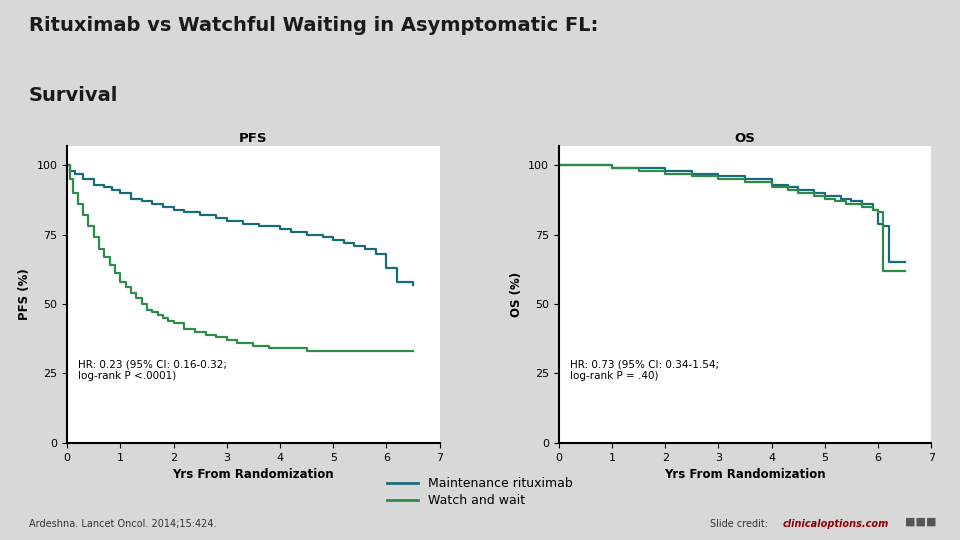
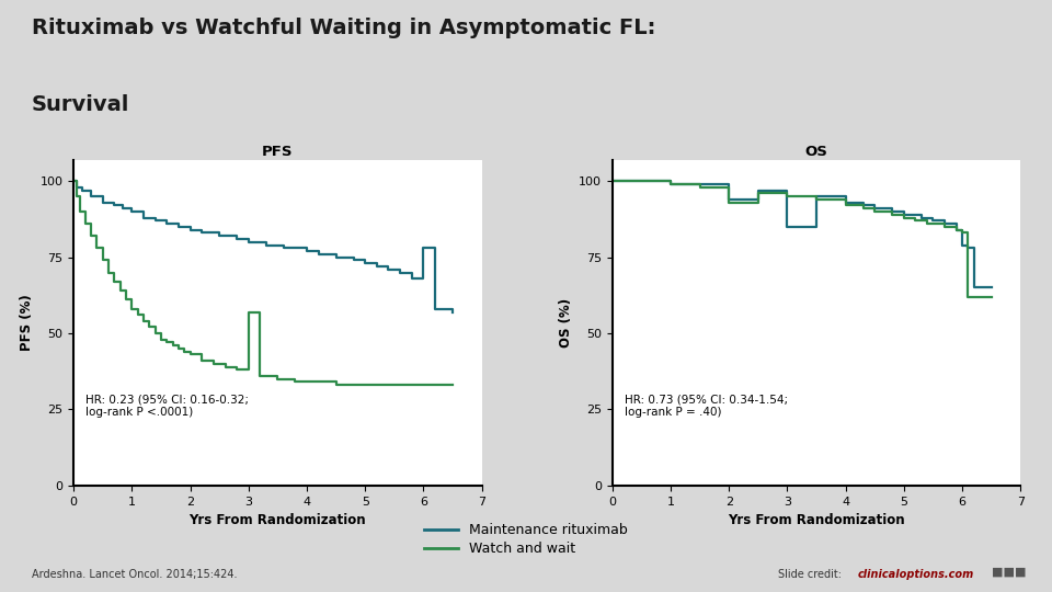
PFS/Watch and wait/3: 37 -> 57
PFS/Maintenance rituximab/6: 63 -> 78
OS/Maintenance rituximab/2: 98 -> 94
OS/Watch and wait/2: 97 -> 93
OS/Maintenance rituximab/3: 96 -> 85
